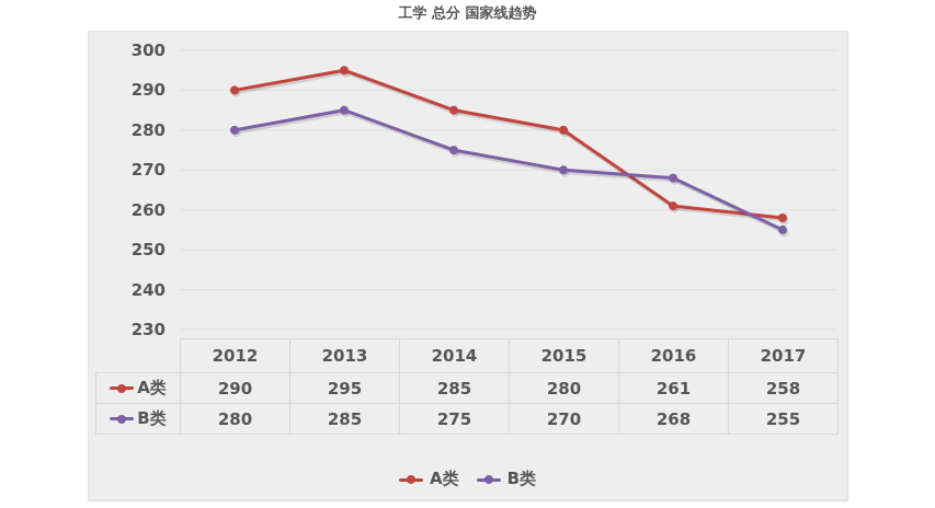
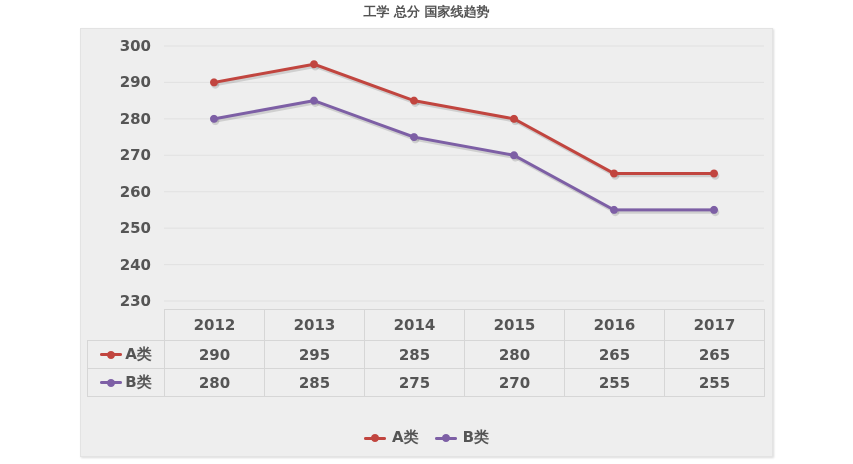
A类/2016: 261 -> 265
B类/2016: 268 -> 255
A类/2017: 258 -> 265
